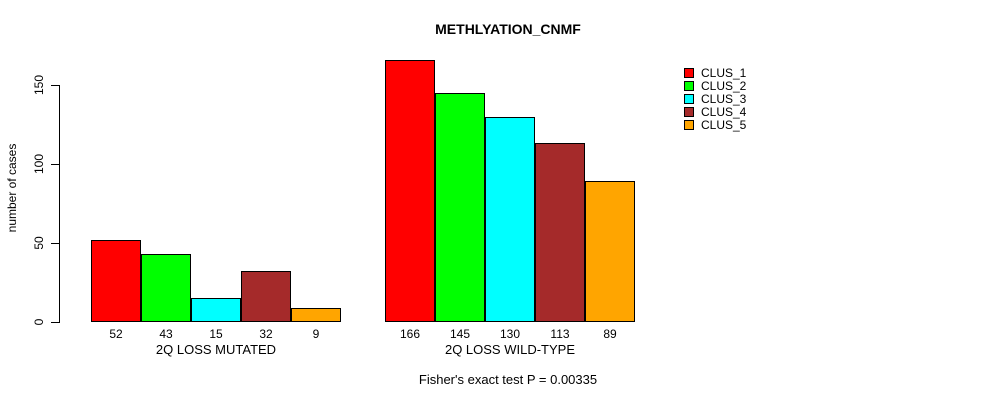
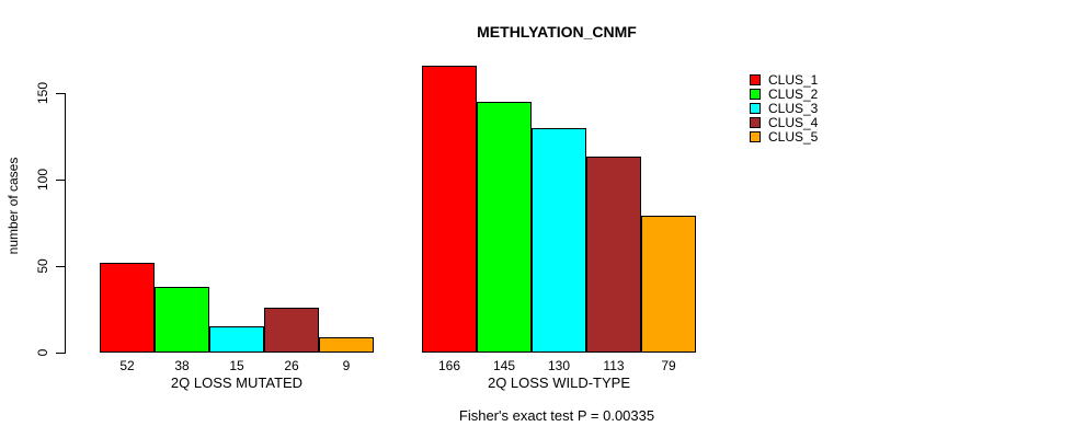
CLUS_2/2Q LOSS MUTATED: 43 -> 38
CLUS_4/2Q LOSS MUTATED: 32 -> 26
CLUS_5/2Q LOSS WILD-TYPE: 89 -> 79
